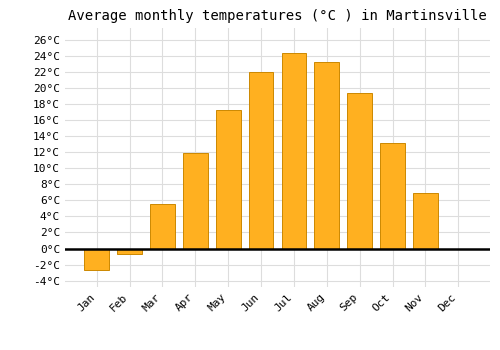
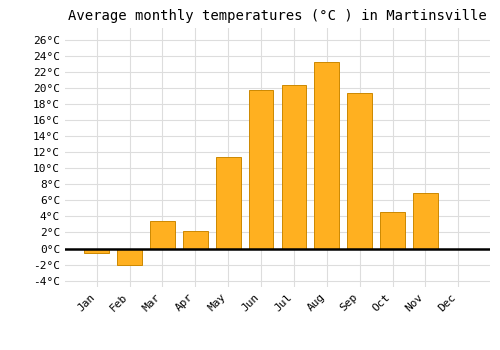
Jan: -2.7°C -> -0.6°C
Feb: -0.7°C -> -2.0°C
Mar: 5.6°C -> 3.4°C
Apr: 11.9°C -> 2.2°C
May: 17.3°C -> 11.4°C
Jun: 22.0°C -> 19.8°C
Jul: 24.4°C -> 20.4°C
Oct: 13.1°C -> 4.6°C
